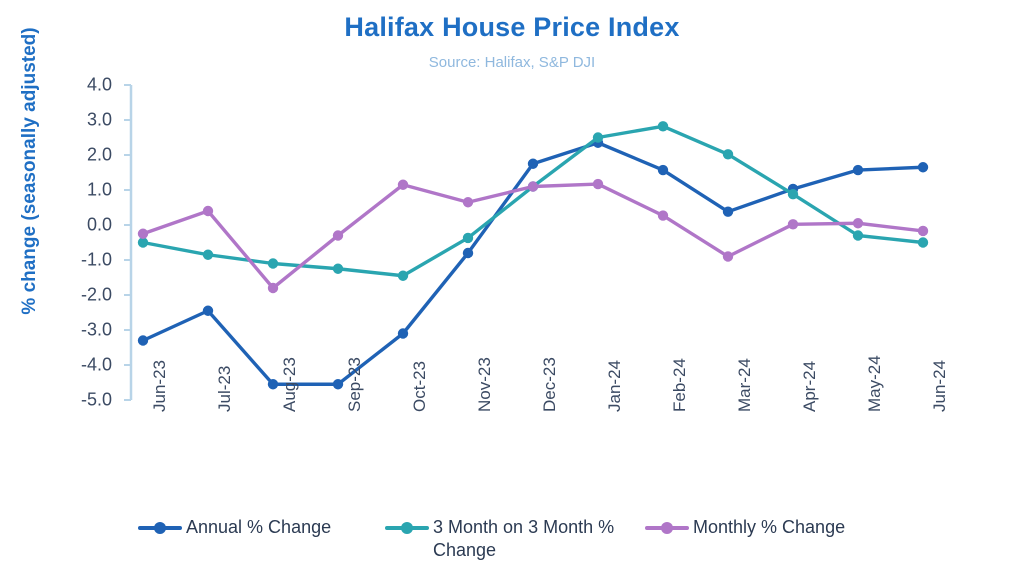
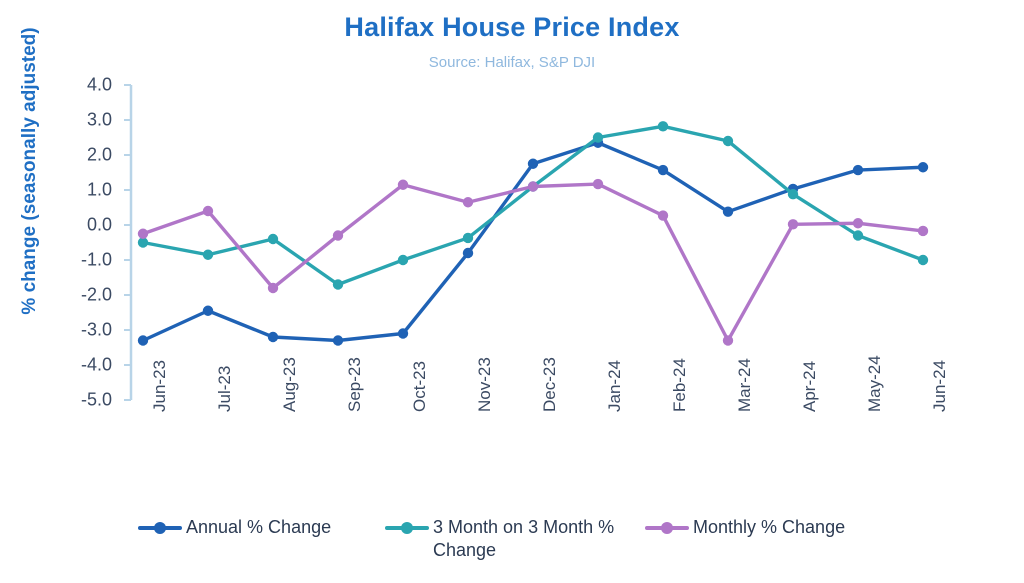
Annual % Change/Aug-23: -4.5 -> -3.2
3 Month on 3 Month % Change/Aug-23: -1.1 -> -0.4
Annual % Change/Sep-23: -4.5 -> -3.3
3 Month on 3 Month % Change/Sep-23: -1.2 -> -1.7
3 Month on 3 Month % Change/Oct-23: -1.4 -> -1.0
3 Month on 3 Month % Change/Mar-24: 2.0 -> 2.4
Monthly % Change/Mar-24: -0.9 -> -3.3
3 Month on 3 Month % Change/Jun-24: -0.5 -> -1.0
